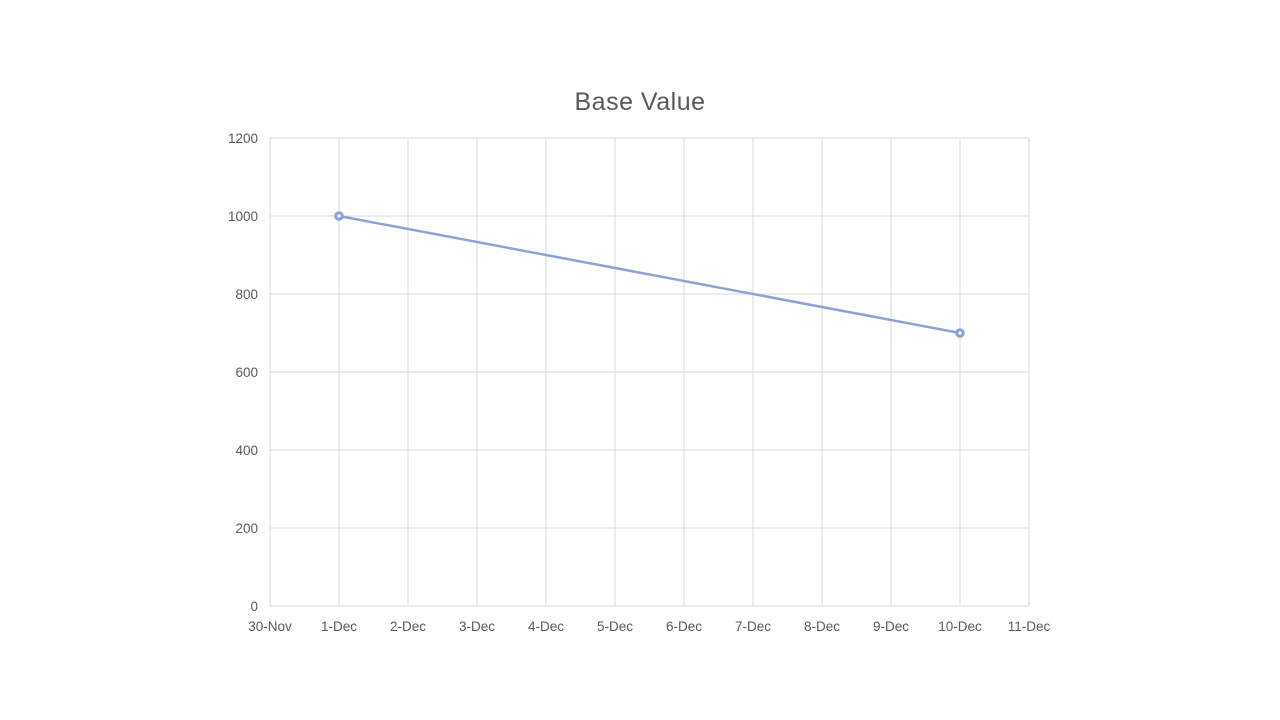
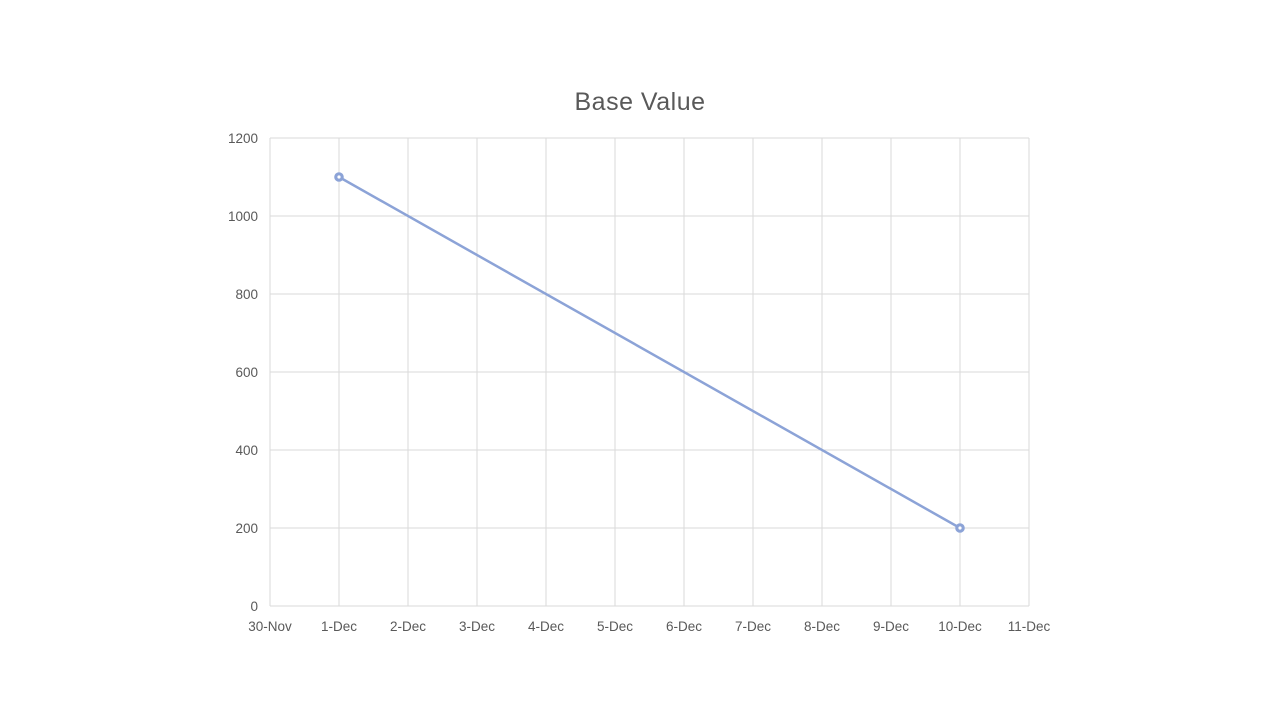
1-Dec: 1000 -> 1100
10-Dec: 700 -> 200
